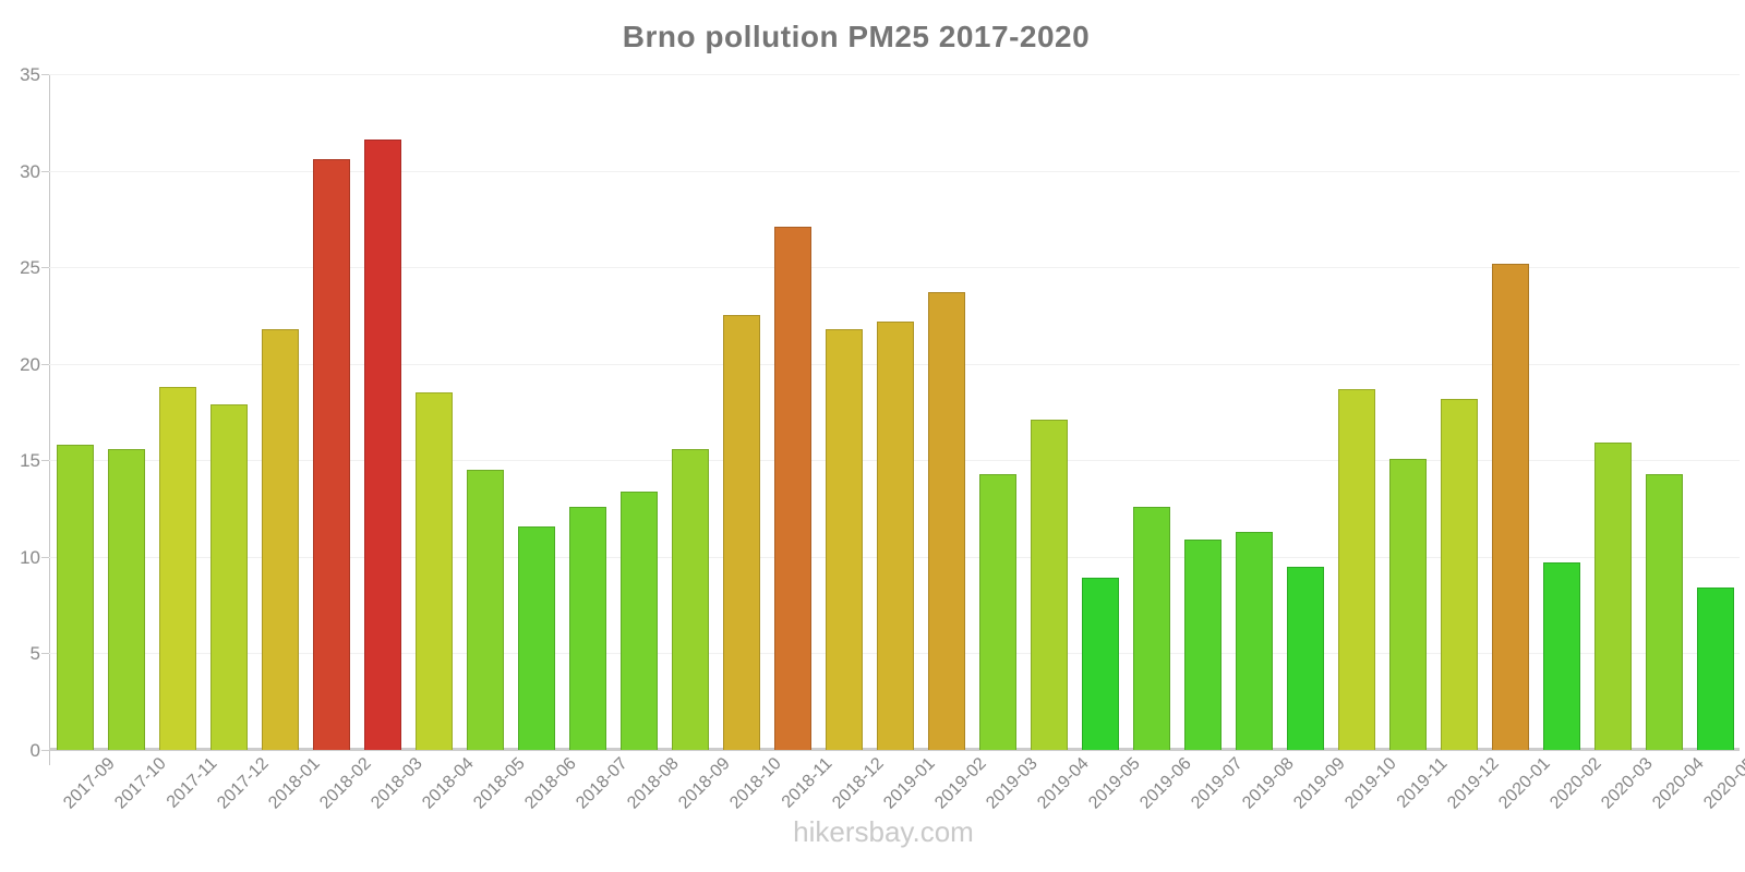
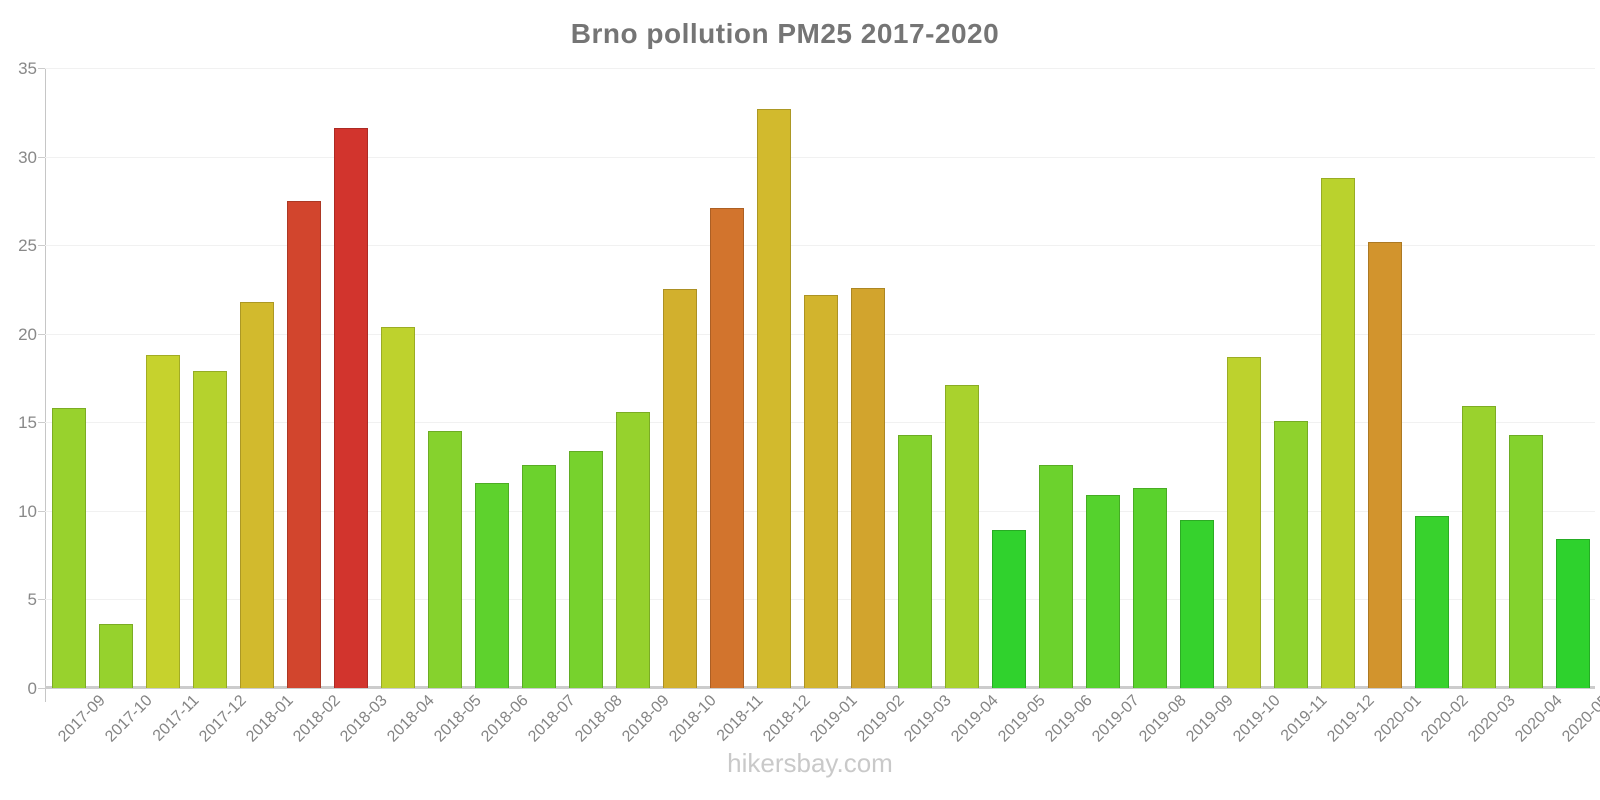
2017-10: 15.6 -> 3.6
2018-02: 30.6 -> 27.5
2018-04: 18.5 -> 20.4
2018-12: 21.8 -> 32.7
2019-02: 23.7 -> 22.6
2019-12: 18.2 -> 28.8
